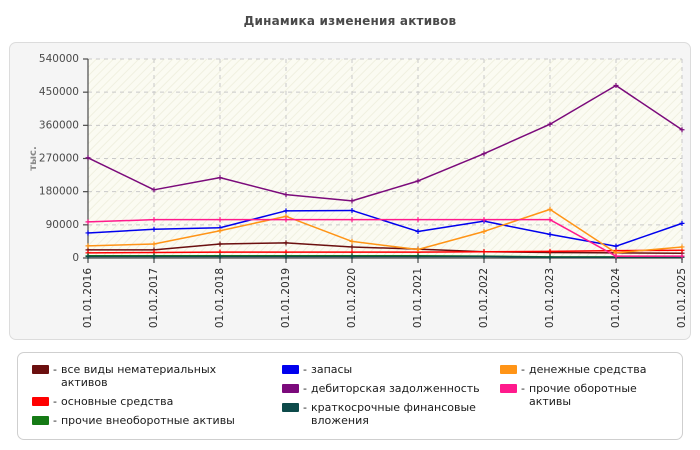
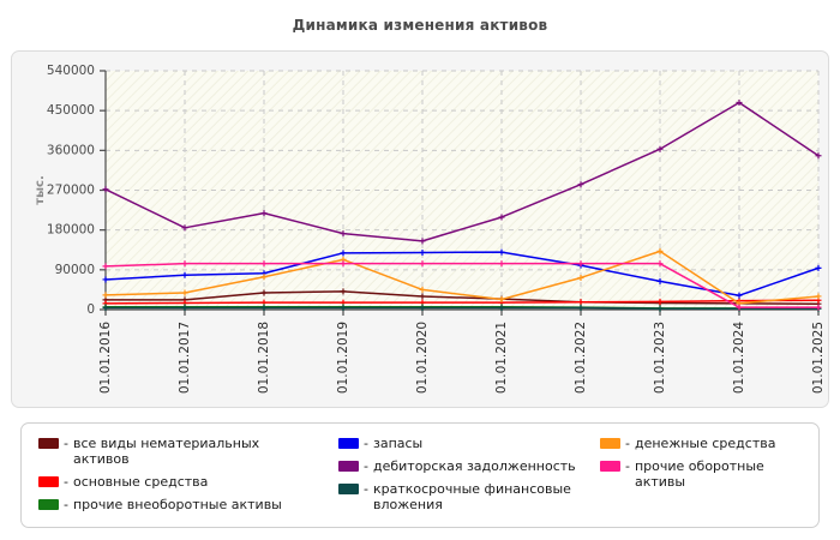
запасы/01.01.2021: 70000 -> 130000
